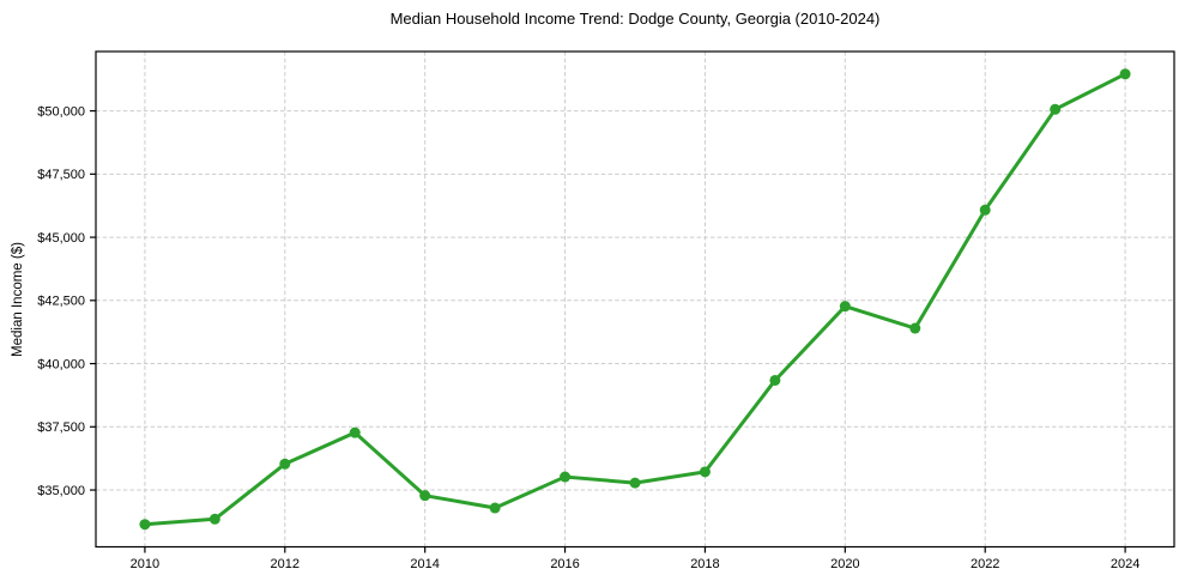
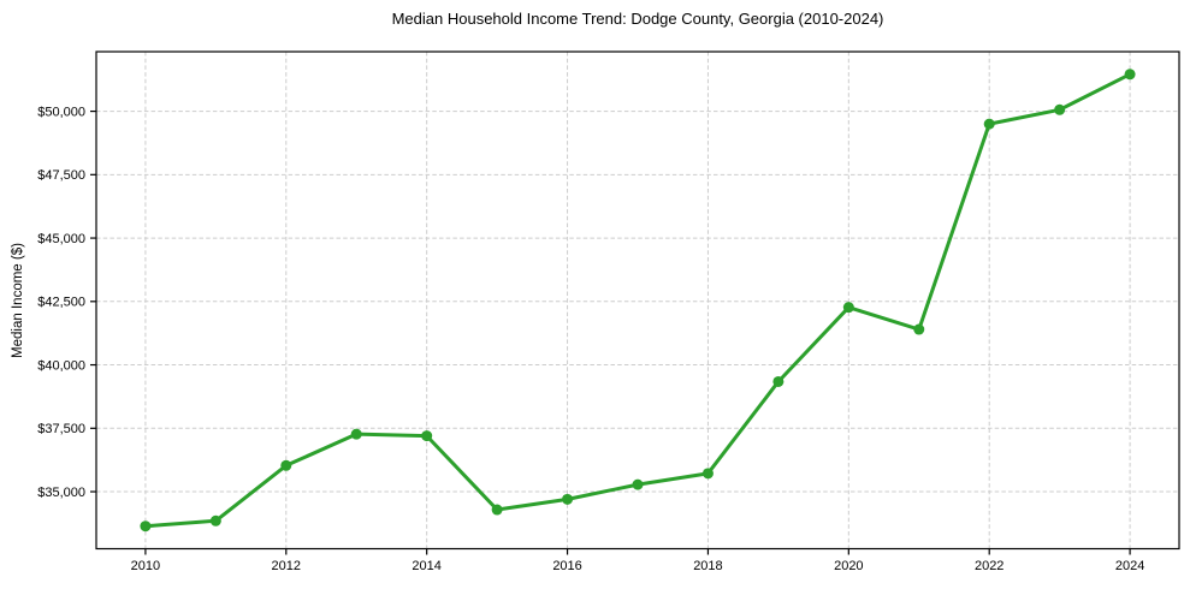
2014: $34800 -> $37200
2016: $35500 -> $34700
2022: $46100 -> $49500
